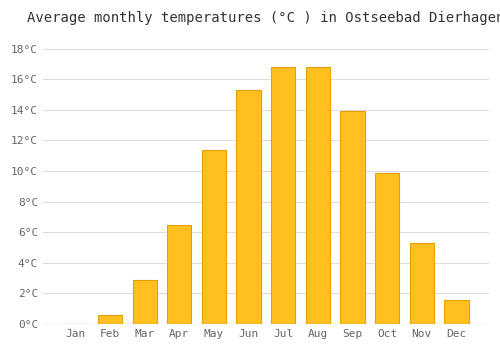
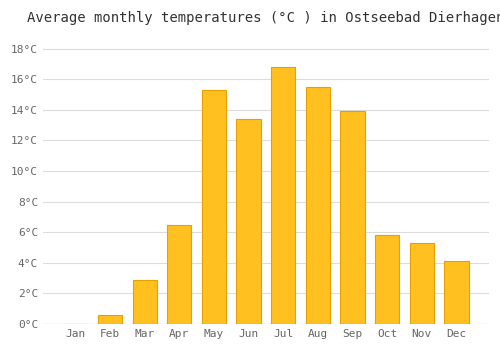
May: 11.4°C -> 15.3°C
Jun: 15.3°C -> 13.4°C
Aug: 16.8°C -> 15.5°C
Oct: 9.9°C -> 5.8°C
Dec: 1.6°C -> 4.1°C
